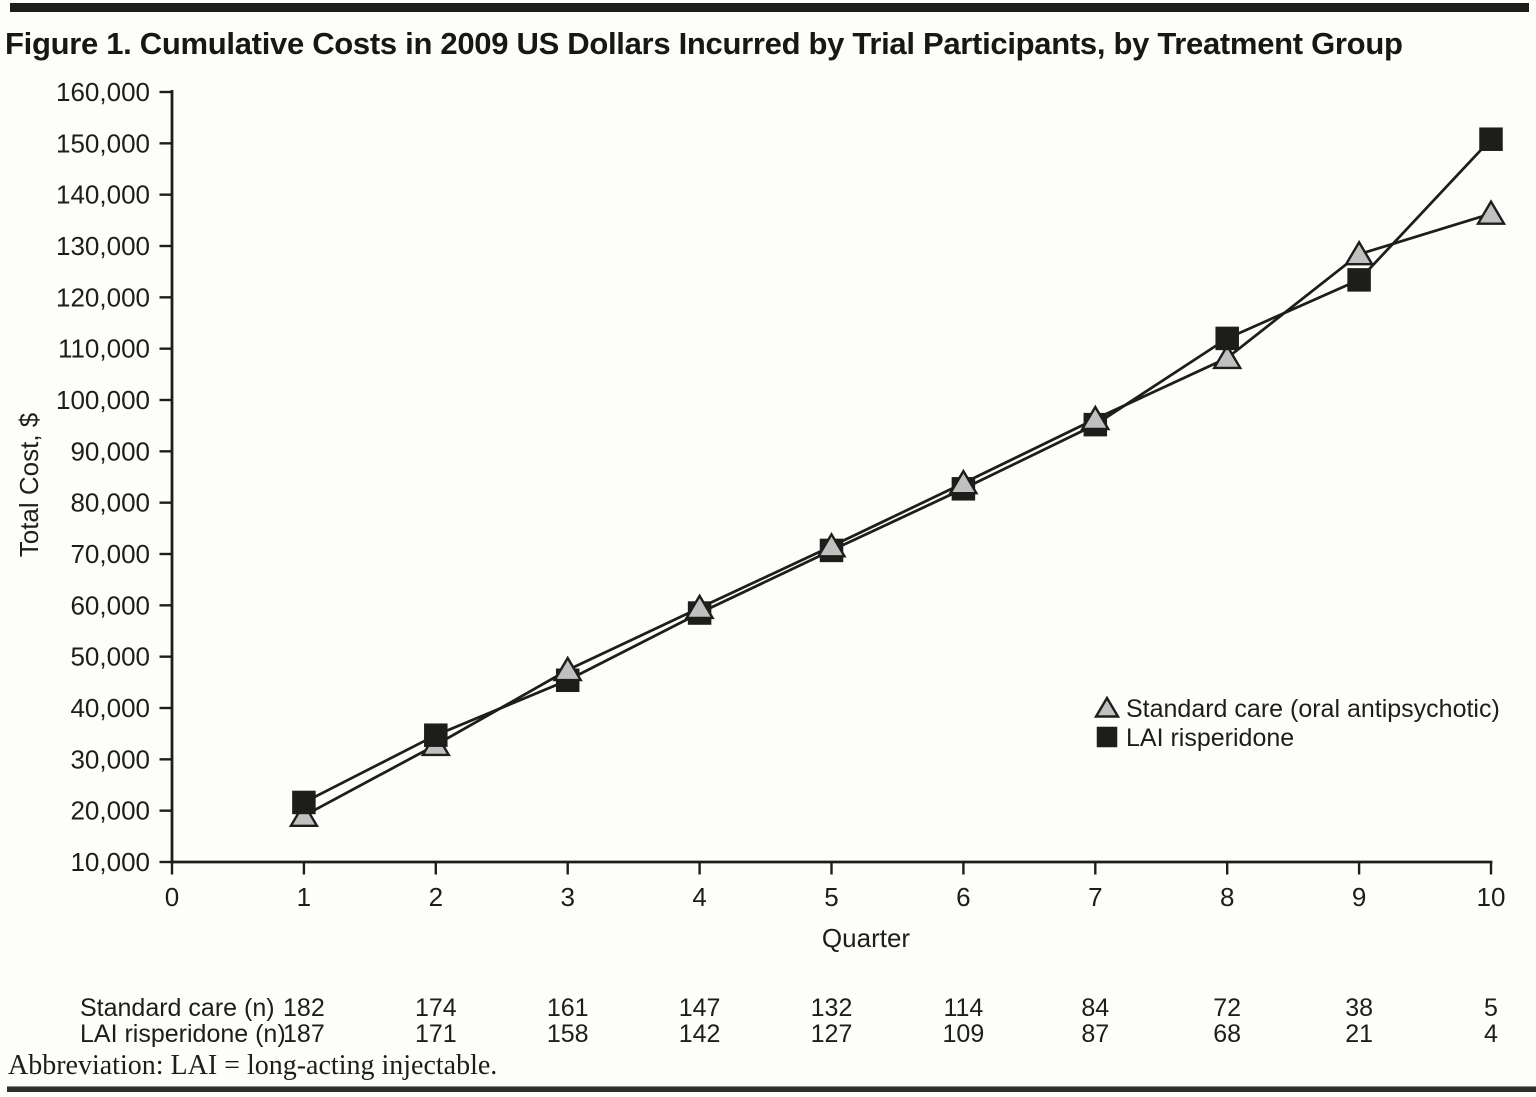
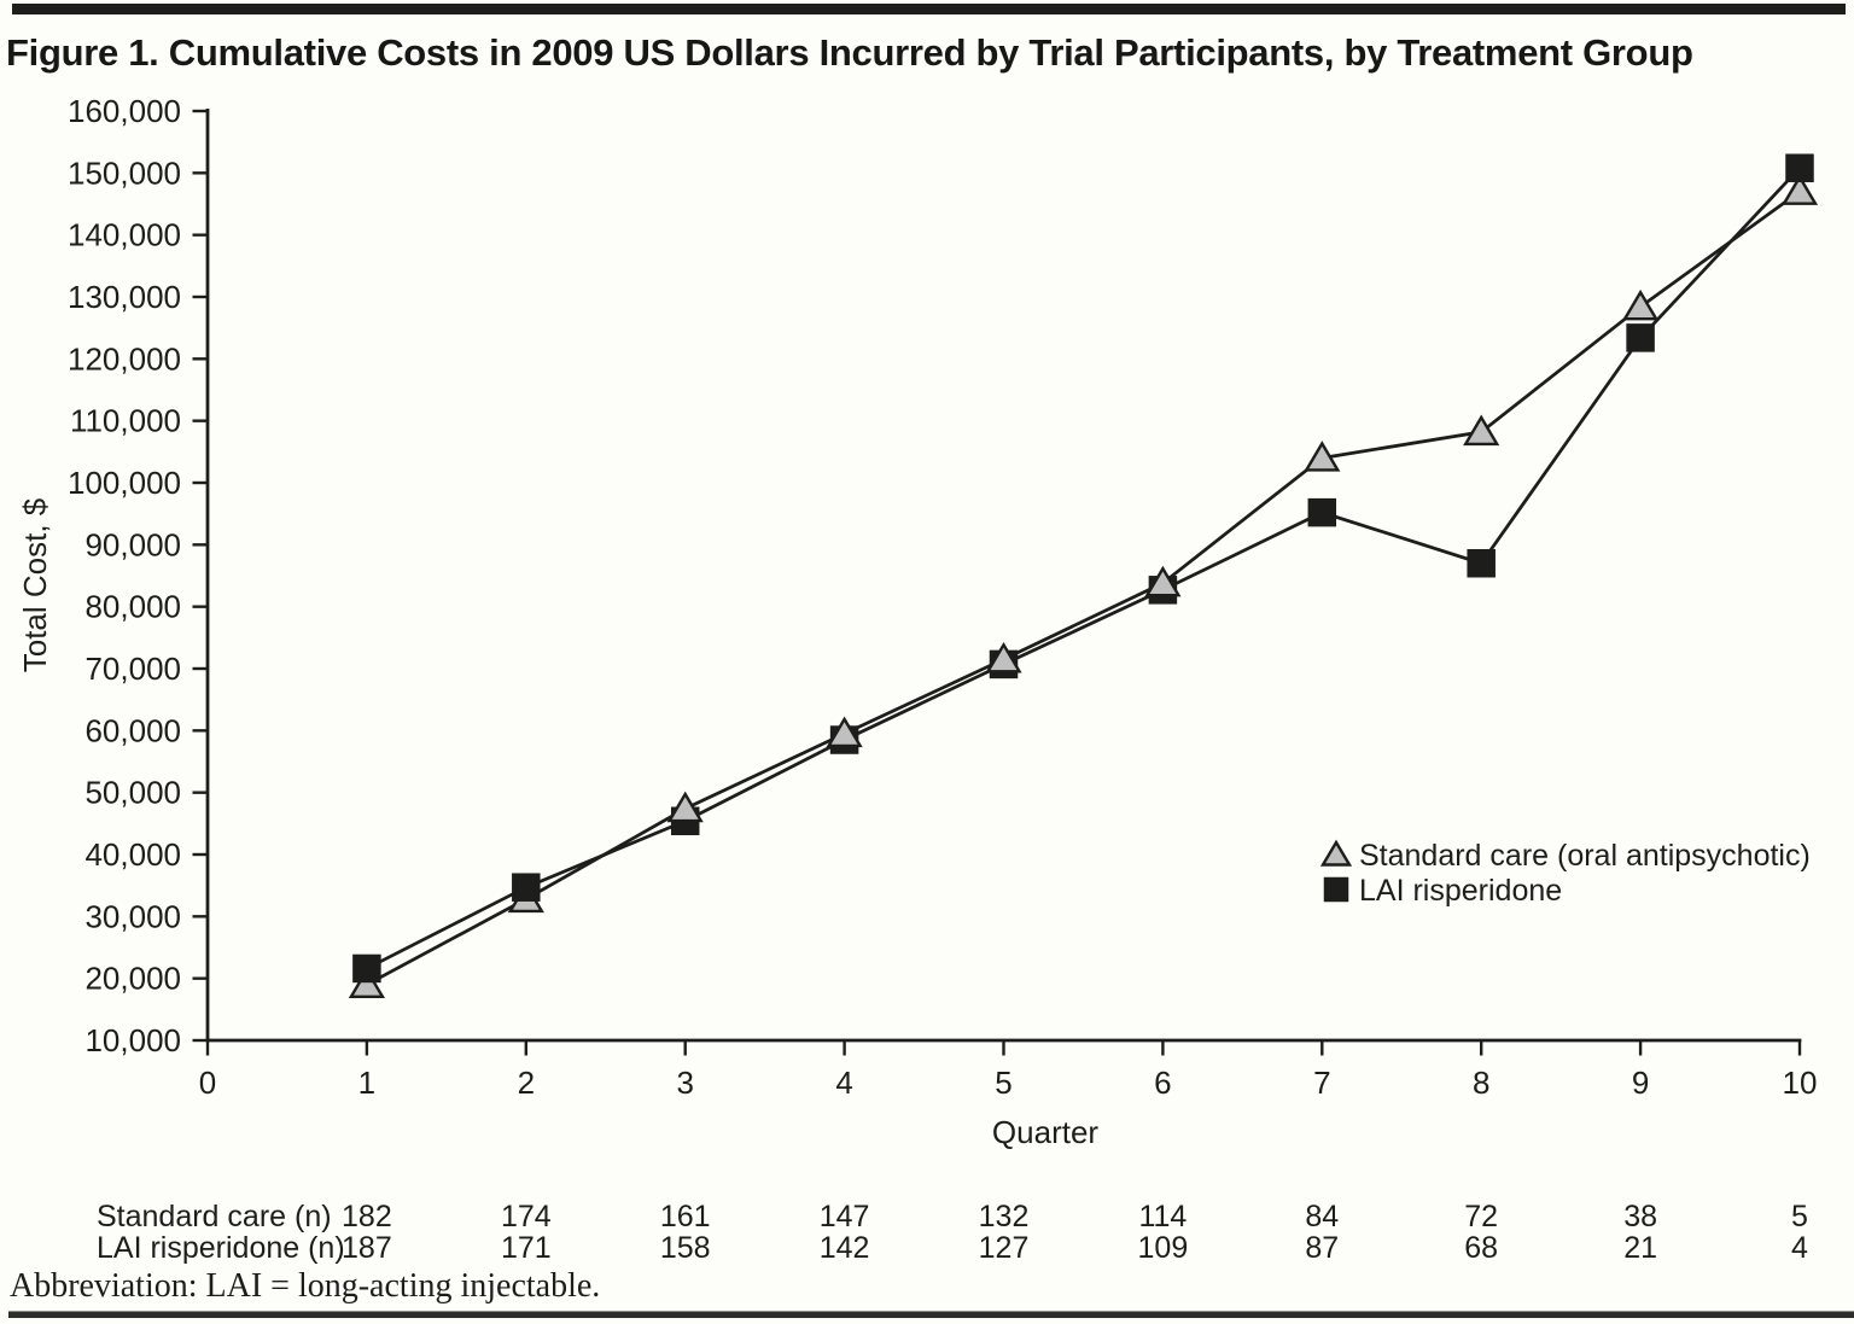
Standard care (oral antipsychotic)/7: 96000 -> 104000
LAI risperidone/8: 112000 -> 87000
Standard care (oral antipsychotic)/10: 136000 -> 147000
